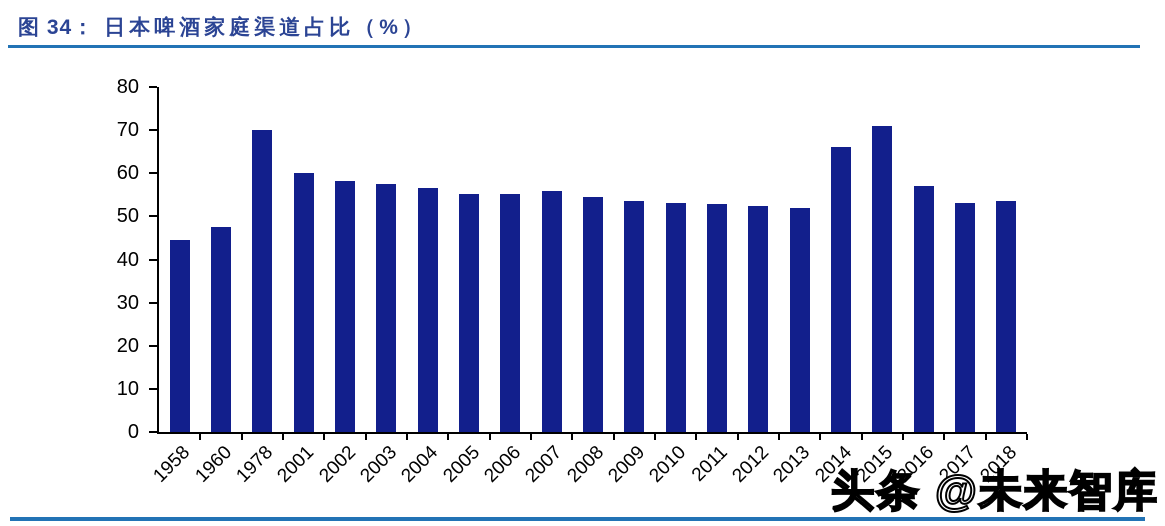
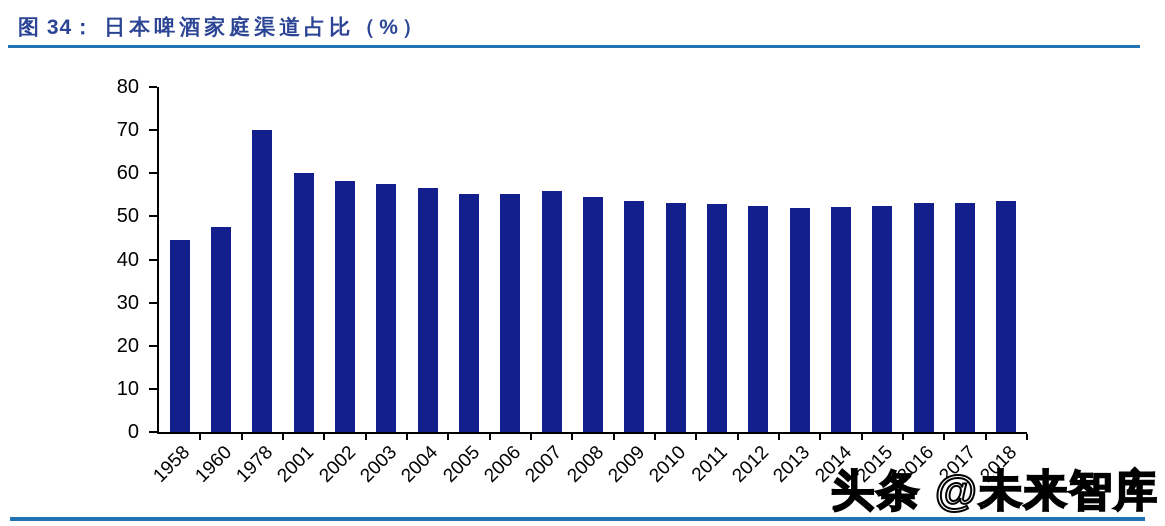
2014: 66 -> 52
2015: 71 -> 52
2016: 57 -> 53
